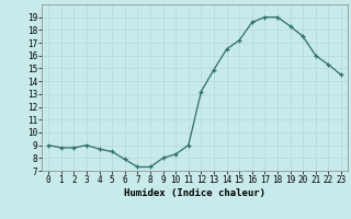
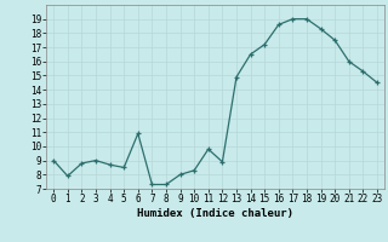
1: 8.8 -> 7.9
6: 7.9 -> 10.9
11: 9.0 -> 9.8
12: 13.2 -> 8.9
